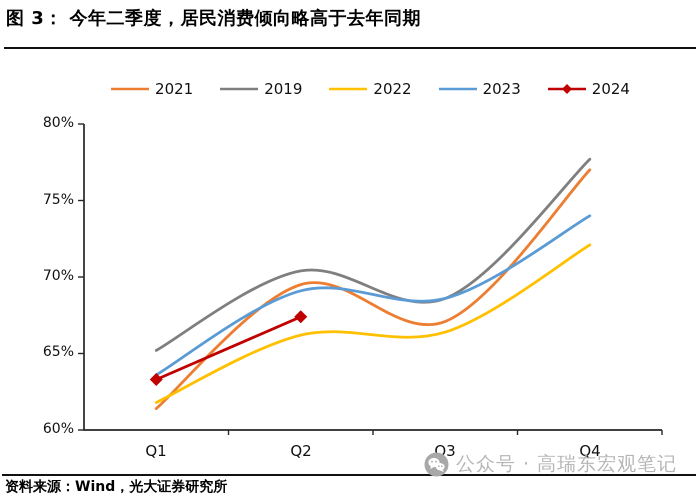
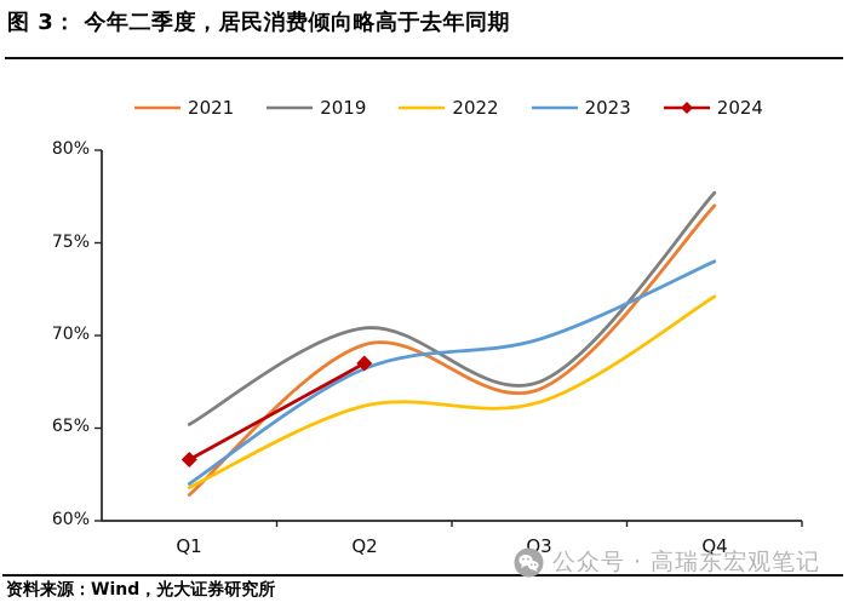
2023/Q1: 63.6% -> 62.0%
2023/Q2: 69.1% -> 68.2%
2024/Q2: 67.4% -> 68.5%
2019/Q3: 68.6% -> 67.5%
2023/Q3: 68.6% -> 69.8%
